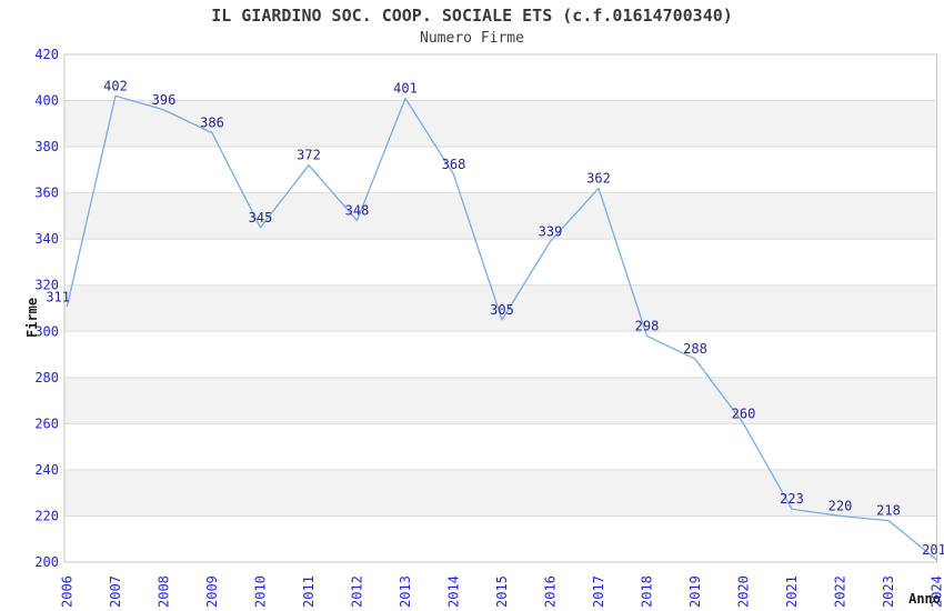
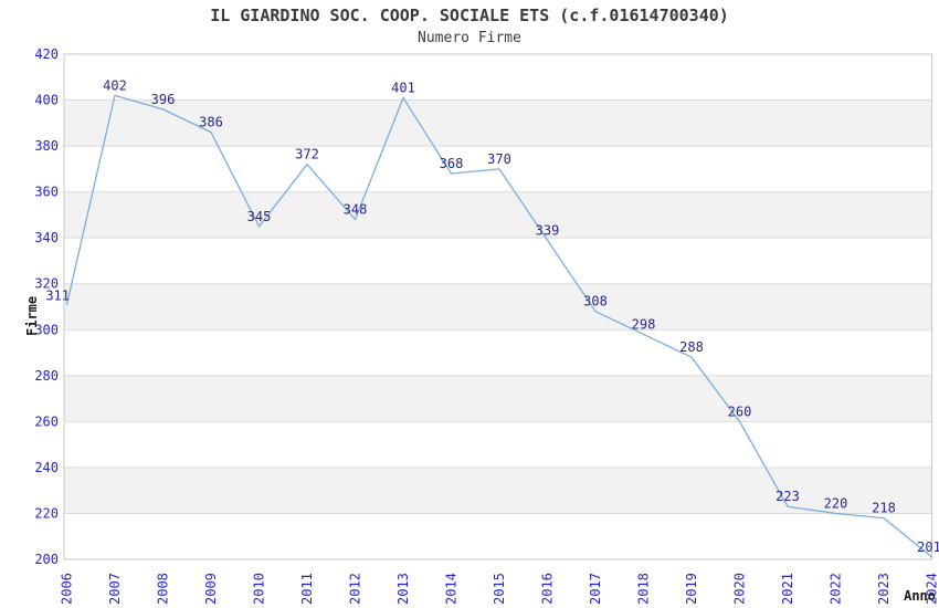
2015: 305 -> 370
2017: 362 -> 308
